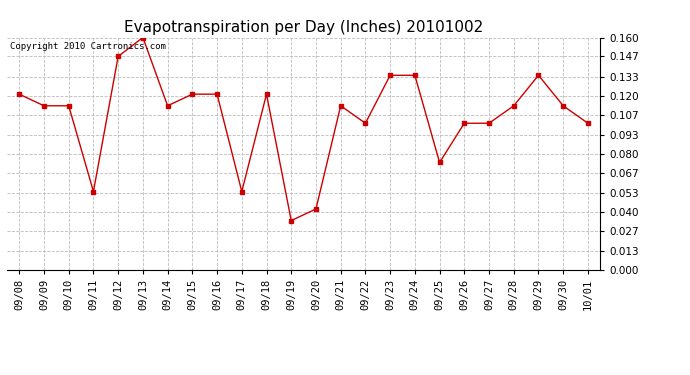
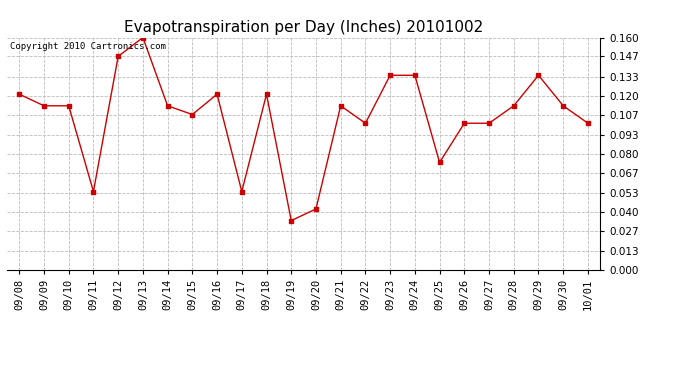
09/15: 0.121 -> 0.107
